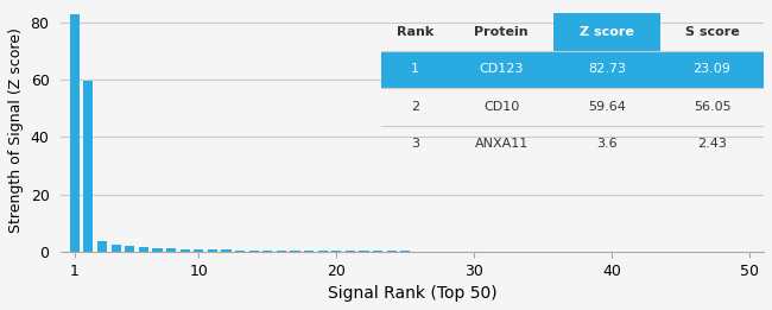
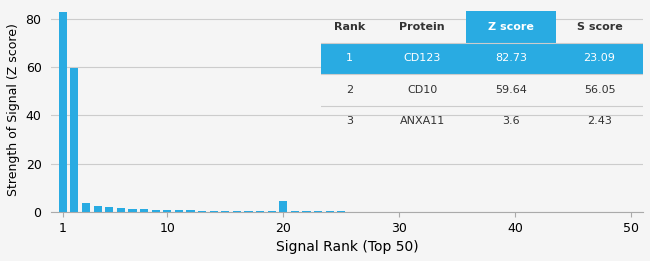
20: 0.2 -> 4.5
